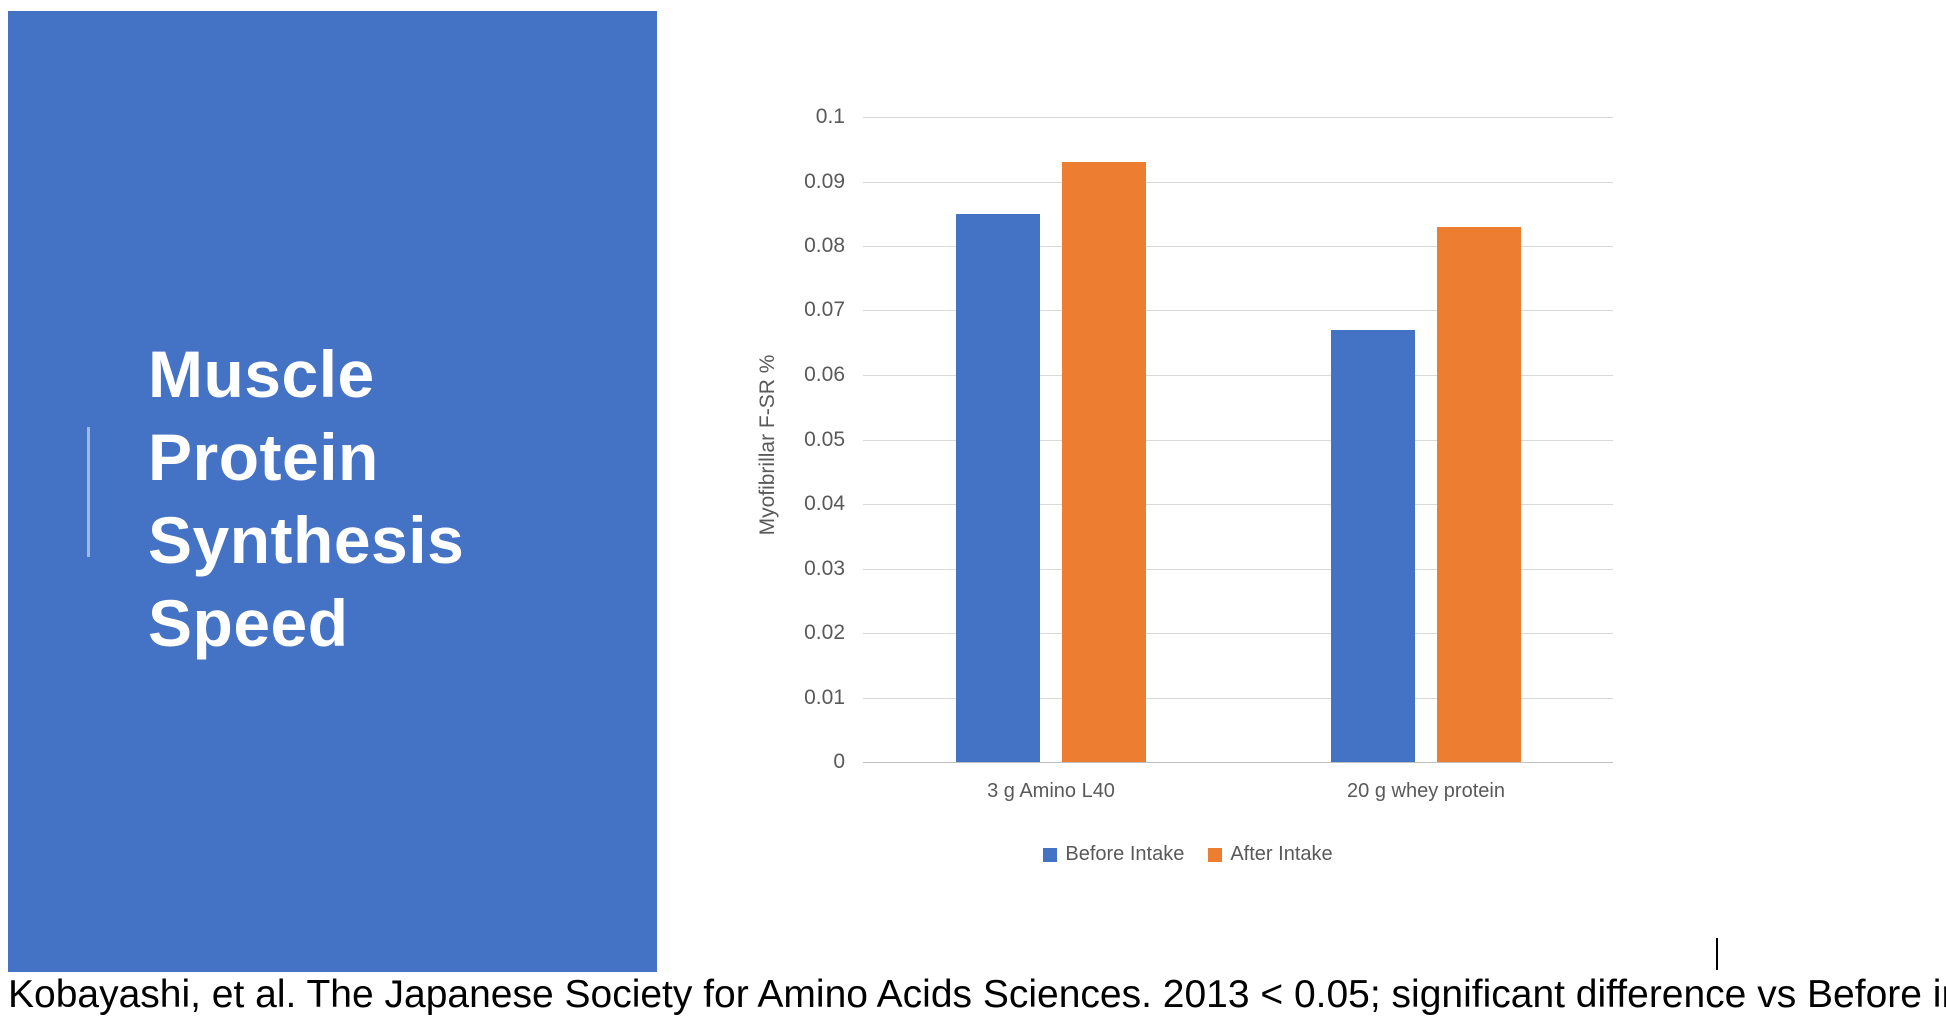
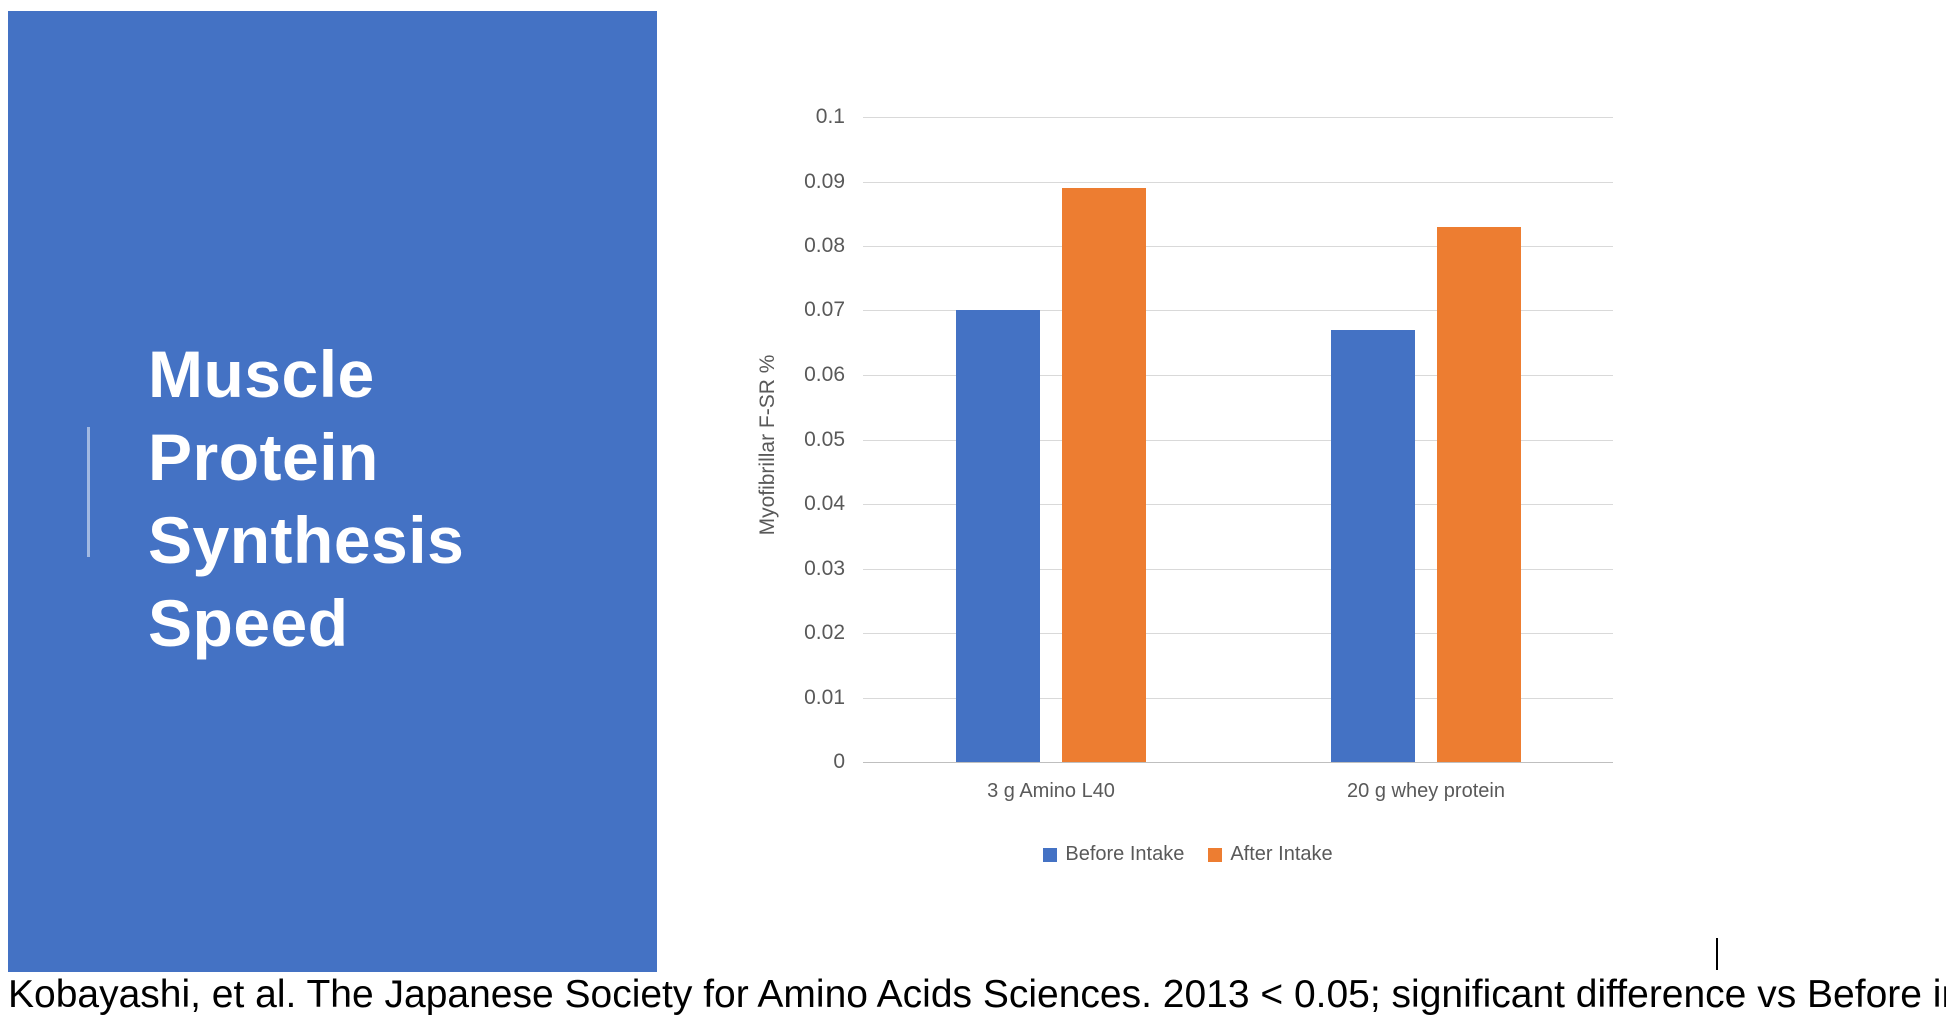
Before Intake/3 g Amino L40: 0.085 -> 0.070
After Intake/3 g Amino L40: 0.093 -> 0.089
